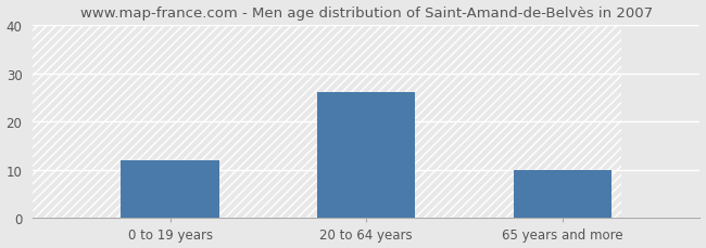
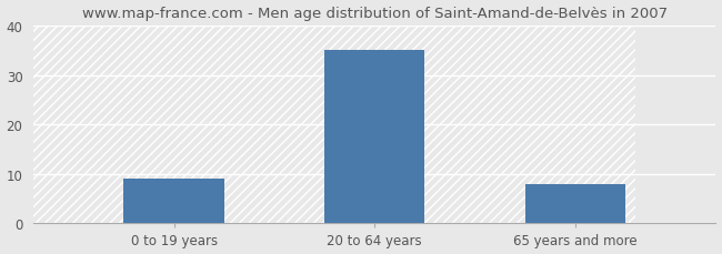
0 to 19 years: 12 -> 9
20 to 64 years: 26 -> 35
65 years and more: 10 -> 8
